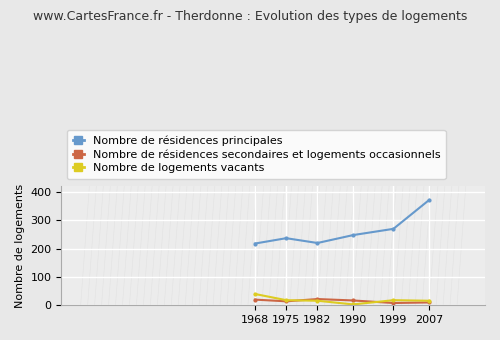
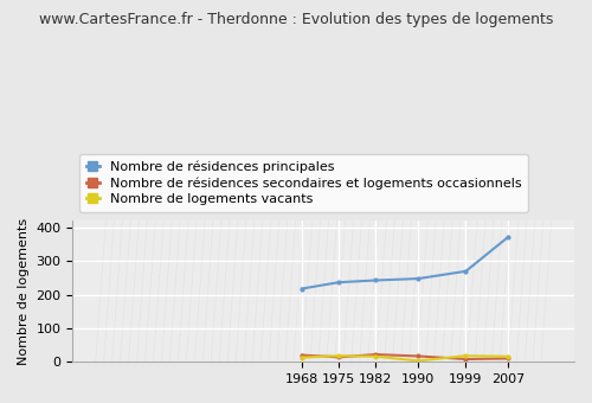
Nombre de logements vacants/1968: 40 -> 13
Nombre de résidences principales/1982: 220 -> 243
